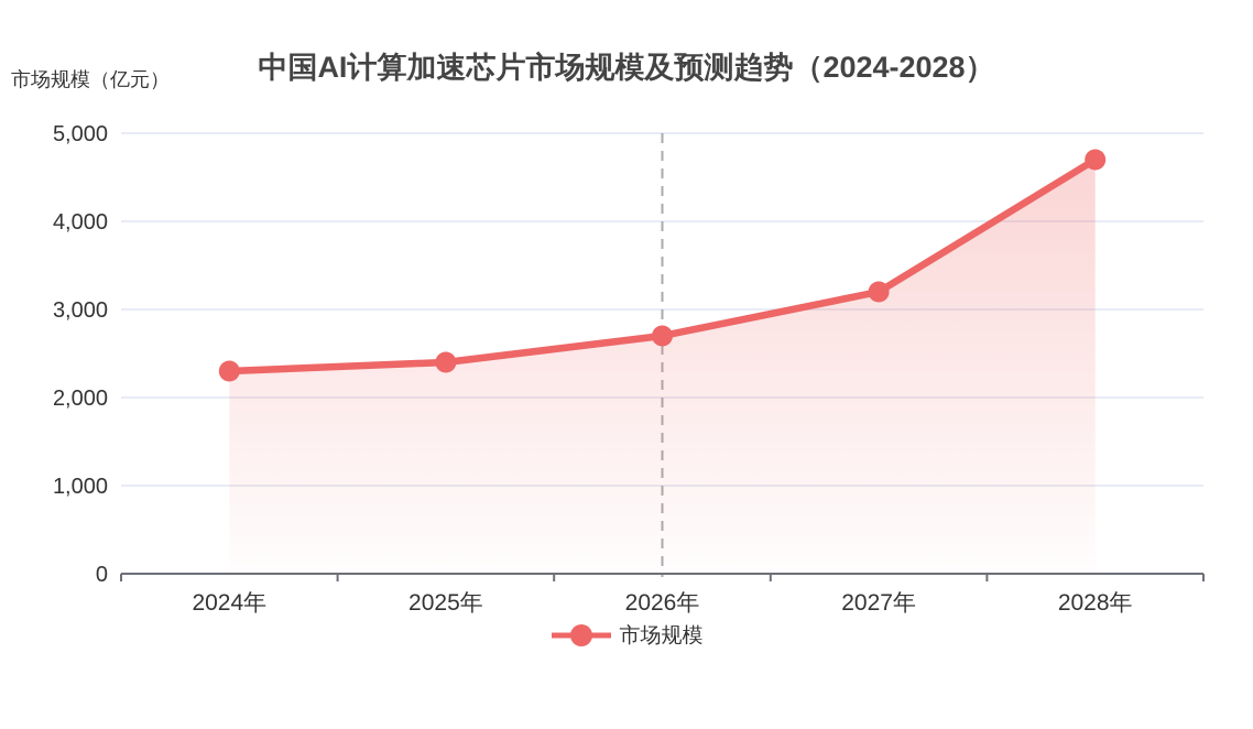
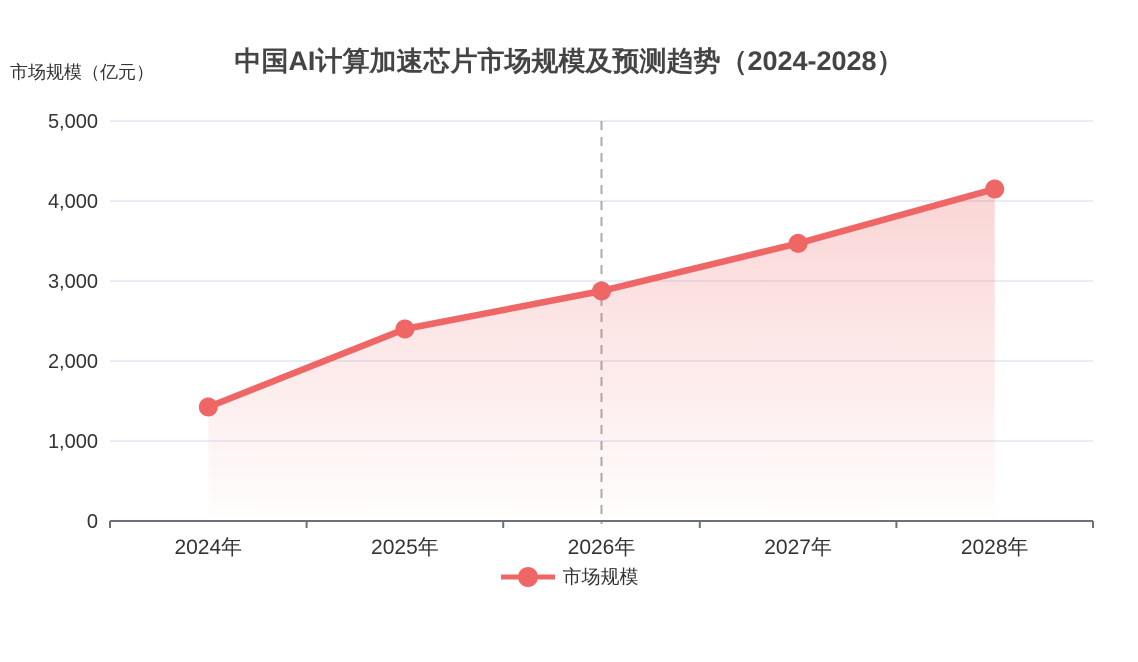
2024年: 2300 -> 1400
2026年: 2700 -> 2900
2027年: 3200 -> 3500
2028年: 4700 -> 4200
